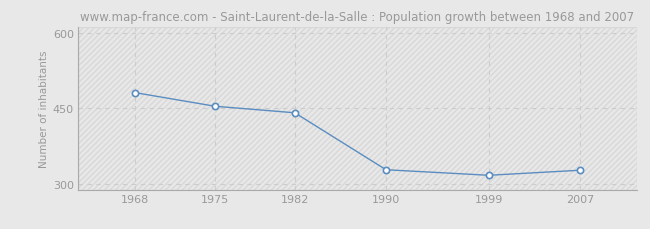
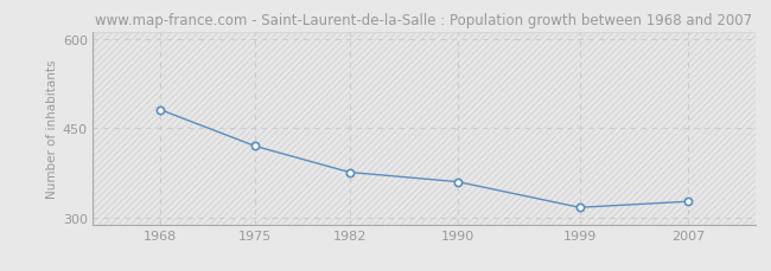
1975: 454 -> 420
1982: 441 -> 376
1990: 328 -> 360
